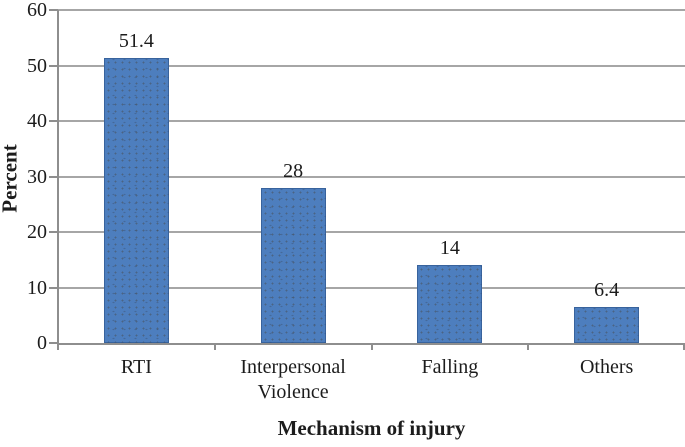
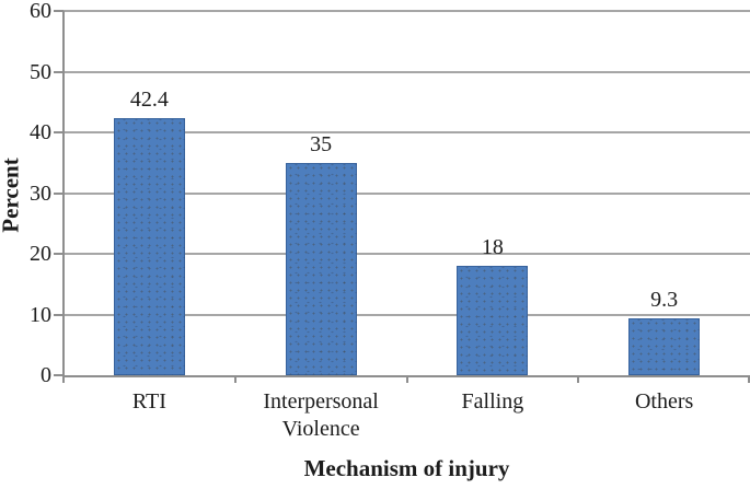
RTI: 51.4 -> 42.4
Interpersonal Violence: 28 -> 35
Falling: 14 -> 18
Others: 6.4 -> 9.3
